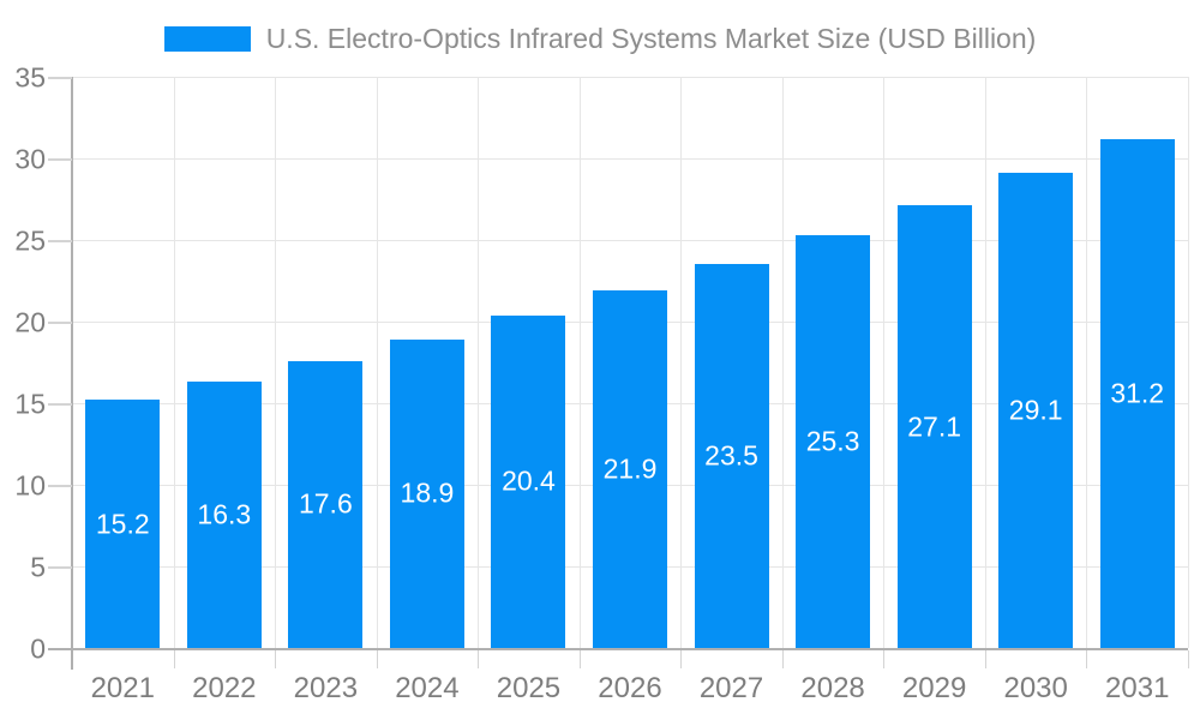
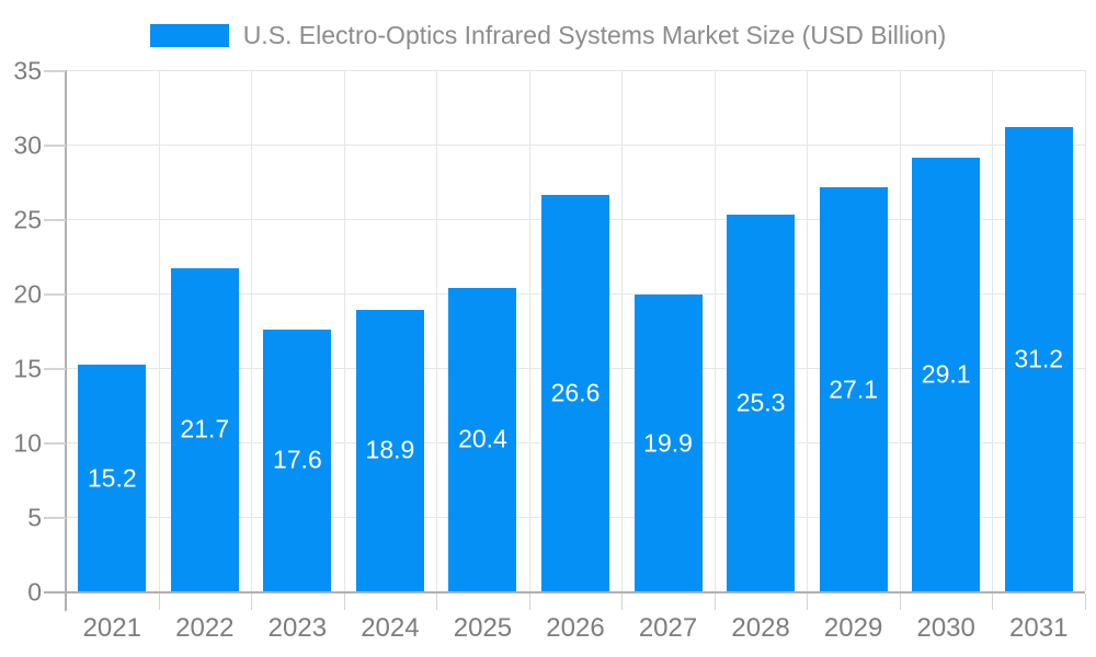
2022: 16.3 -> 21.7
2026: 21.9 -> 26.6
2027: 23.5 -> 19.9
